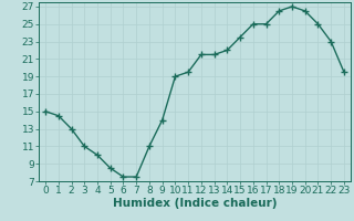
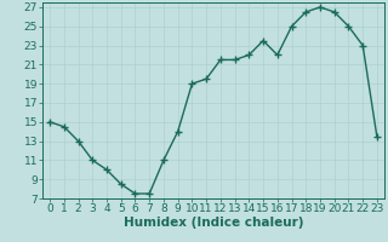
16: 25.0 -> 22.0
23: 19.5 -> 13.4
